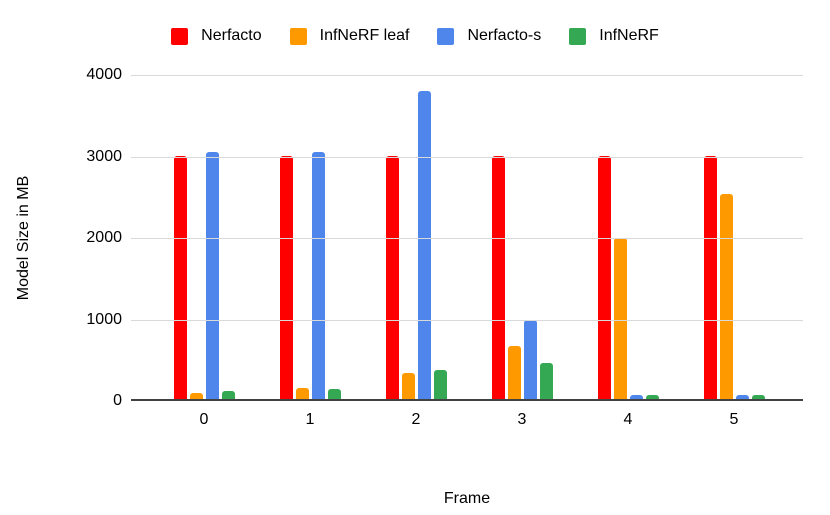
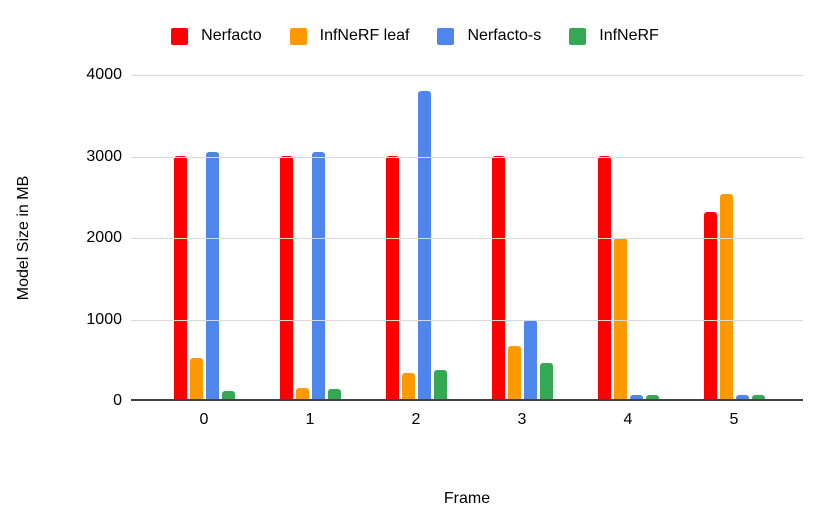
InfNeRF leaf/0: 100 -> 500
Nerfacto/5: 3000 -> 2300
